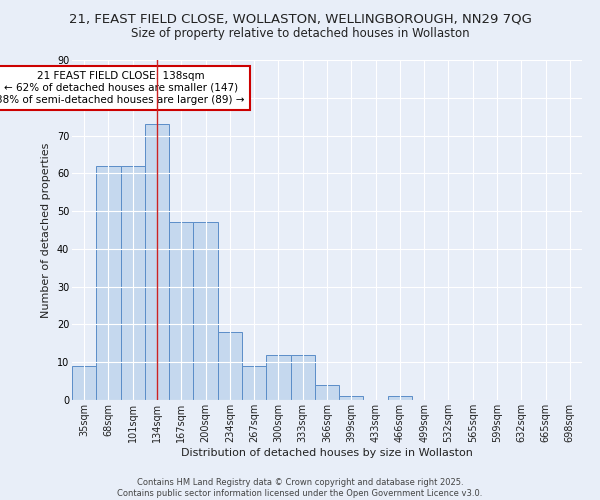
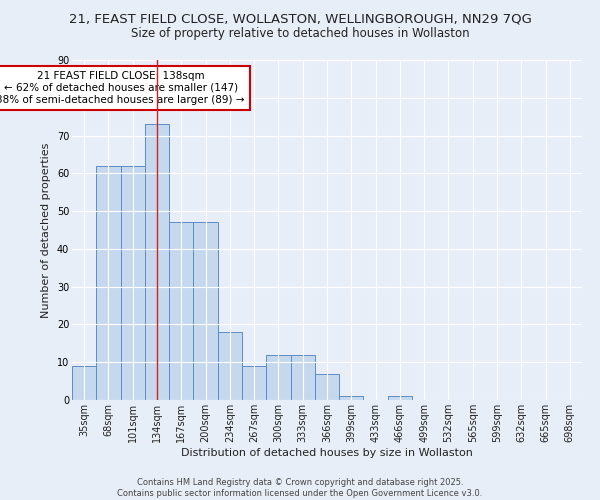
366sqm: 4 -> 7
